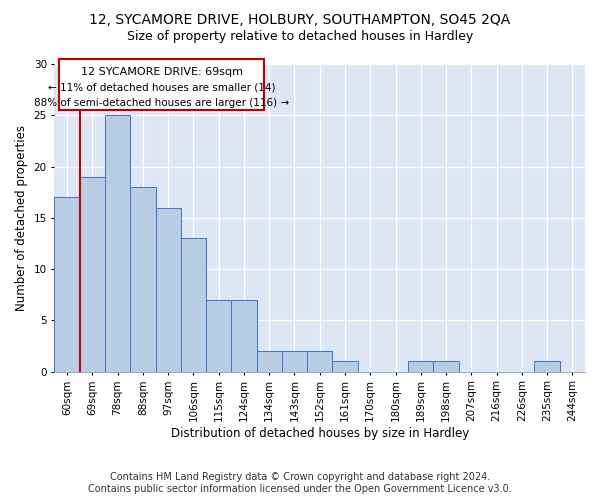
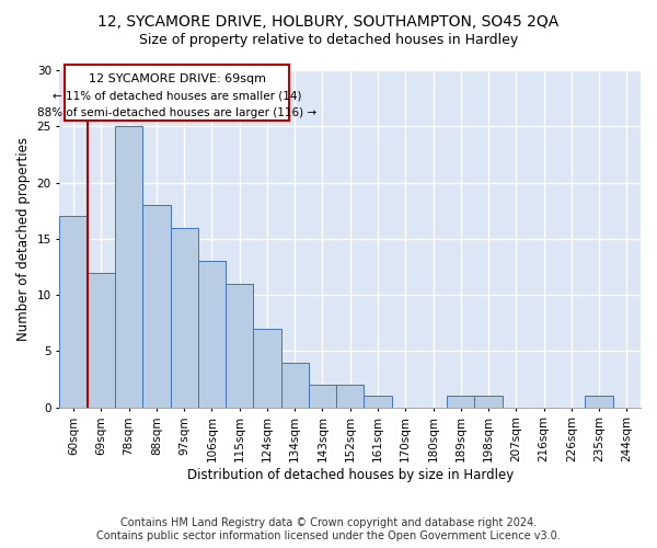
69sqm: 19 -> 12
115sqm: 7 -> 11
134sqm: 2 -> 4
